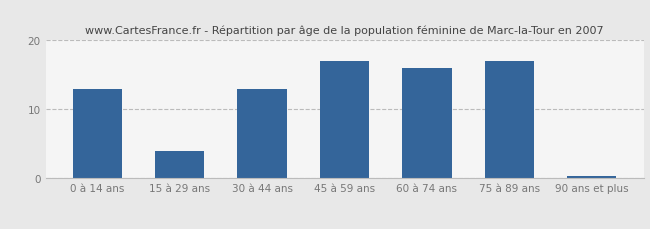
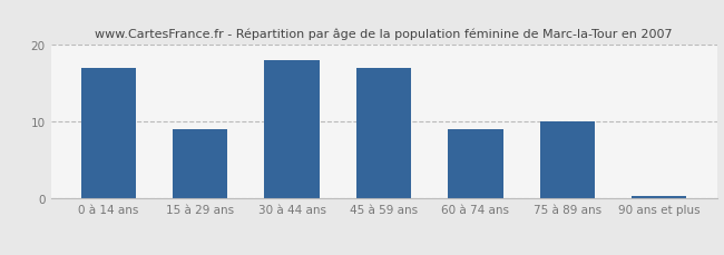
0 à 14 ans: 13.0 -> 17.0
15 à 29 ans: 4.0 -> 9.0
30 à 44 ans: 13.0 -> 18.0
60 à 74 ans: 16.0 -> 9.0
75 à 89 ans: 17.0 -> 10.0
